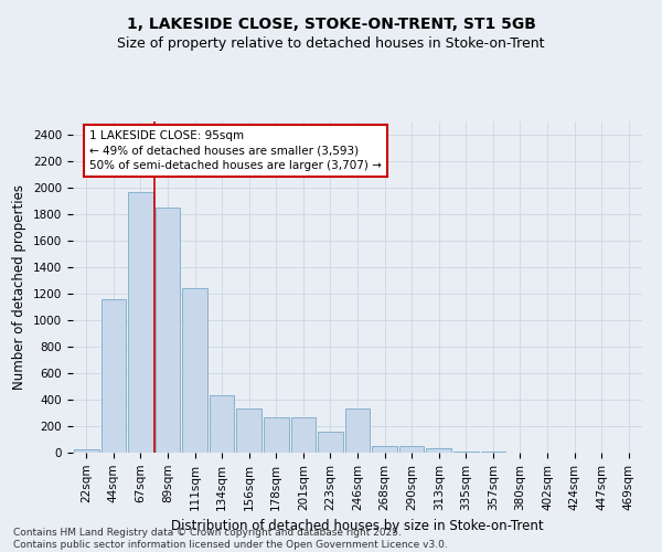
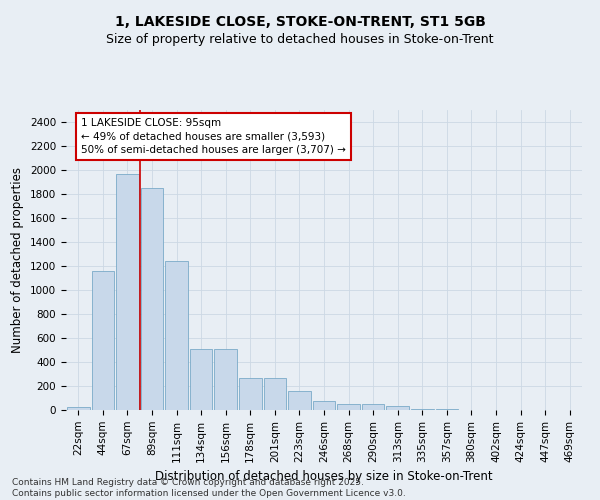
134sqm: 430 -> 510
156sqm: 330 -> 510
246sqm: 330 -> 80
